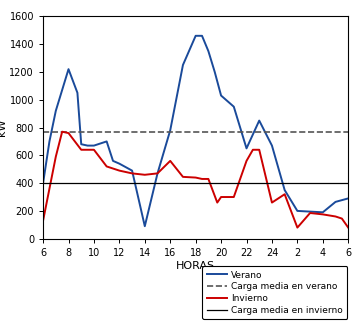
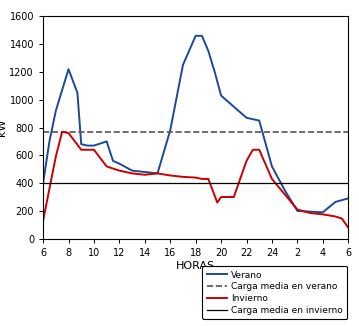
Verano/14: 90 -> 480
Invierno/16: 560 -> 460
Verano/22: 650 -> 870
Verano/24: 670 -> 520
Invierno/24: 260 -> 430
Invierno/2: 80 -> 210
